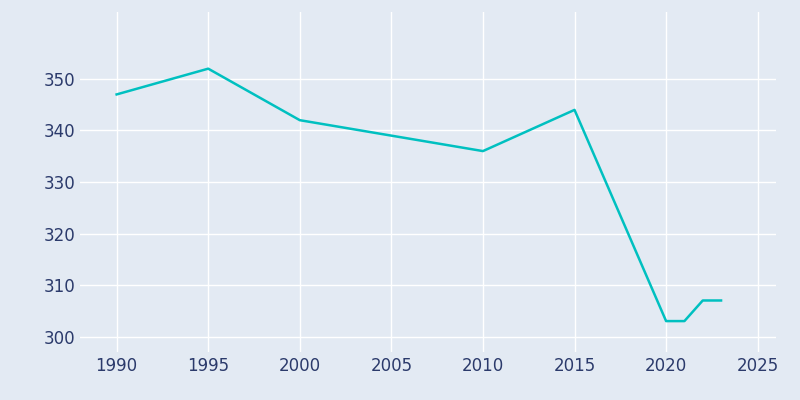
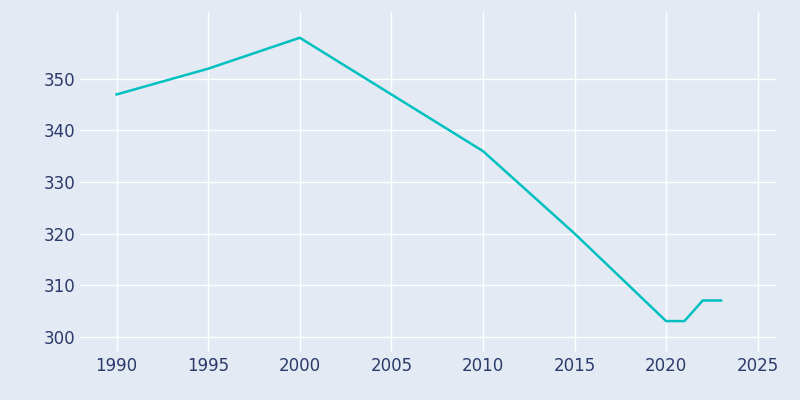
2000: 342 -> 358
2015: 344 -> 320
